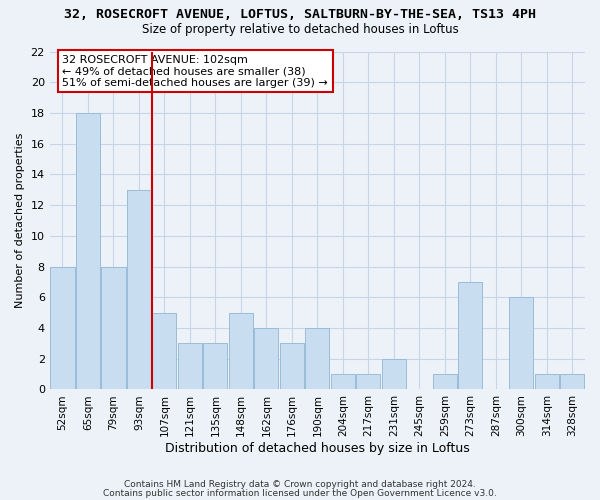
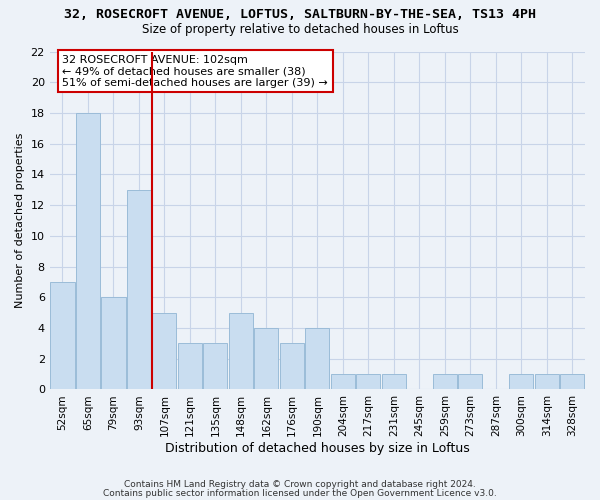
52sqm: 8 -> 7
79sqm: 8 -> 6
231sqm: 2 -> 1
273sqm: 7 -> 1
300sqm: 6 -> 1
